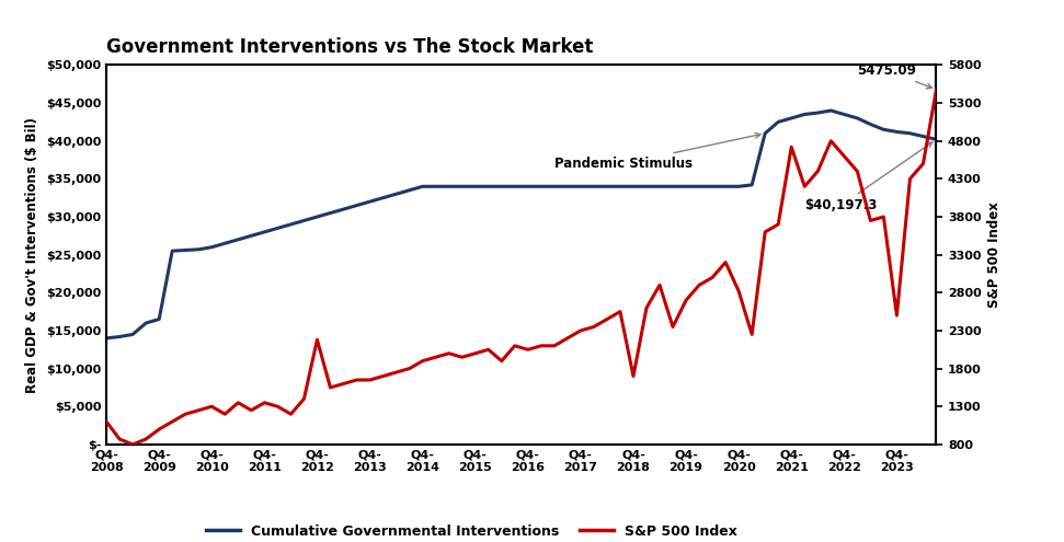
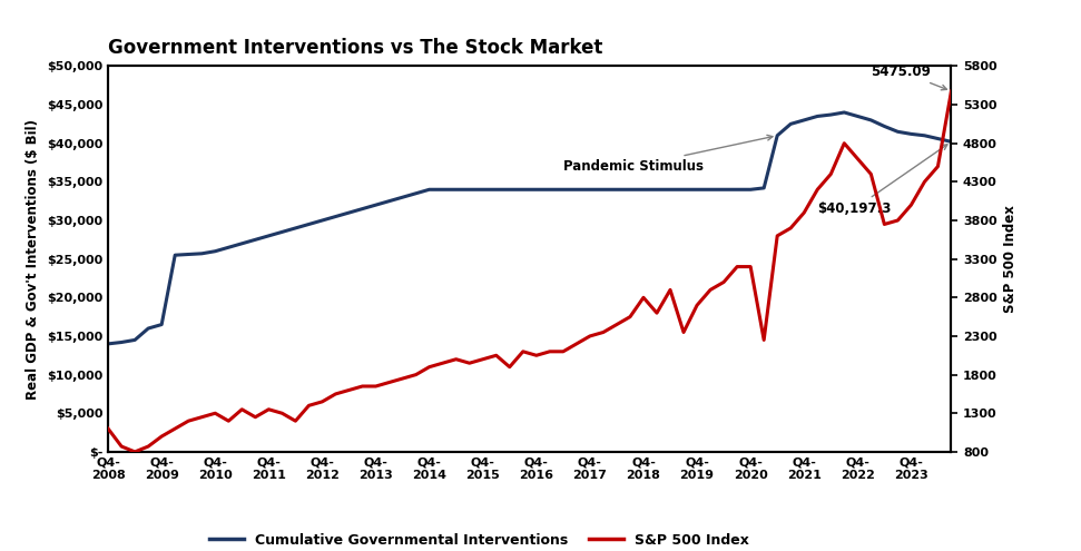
S&P 500 Index/Q4- 2012: 2180 -> 1450
S&P 500 Index/Q4- 2018: 1700 -> 2800
S&P 500 Index/Q4- 2020: 2820 -> 3200
S&P 500 Index/Q4- 2021: 4720 -> 3900
S&P 500 Index/Q4- 2023: 2500 -> 4000
